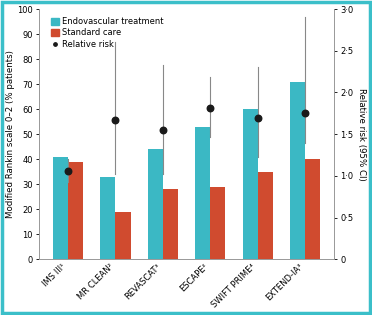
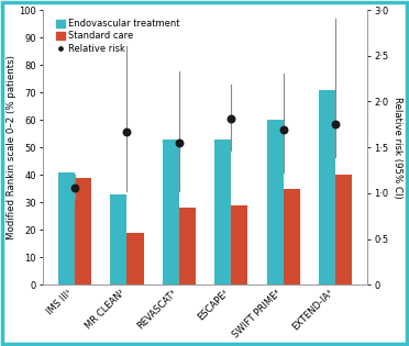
Endovascular treatment/REVASCAT³: 44 -> 53
